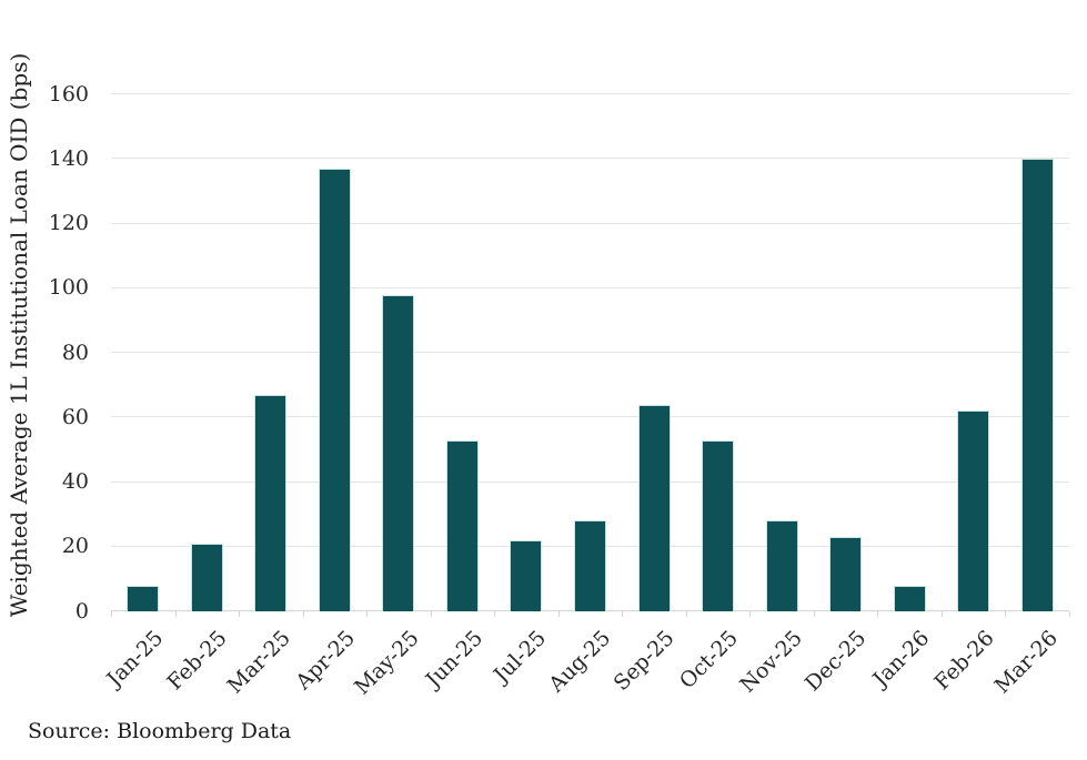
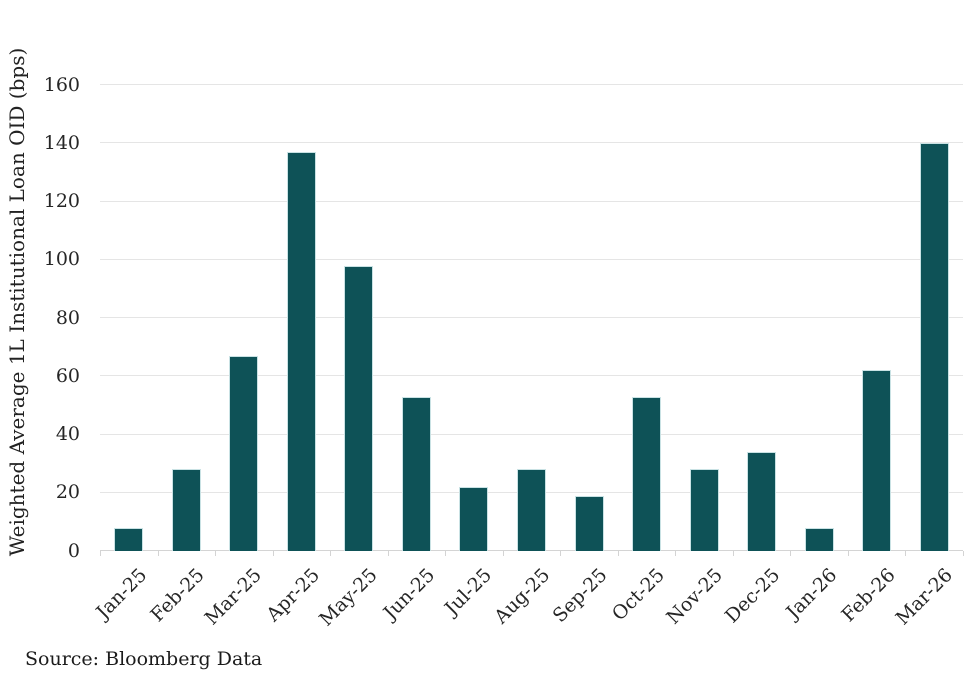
Feb-25: 21 -> 28
Sep-25: 64 -> 19
Dec-25: 23 -> 34
